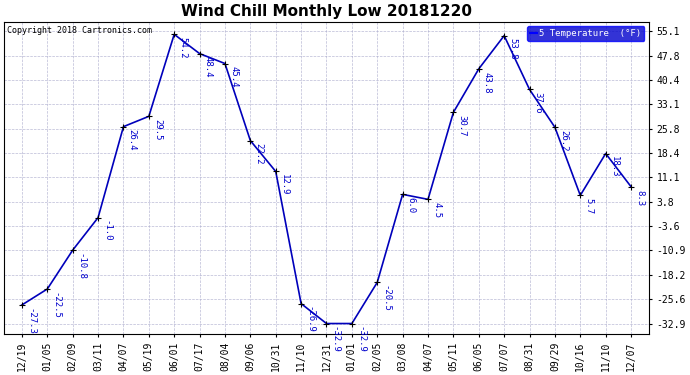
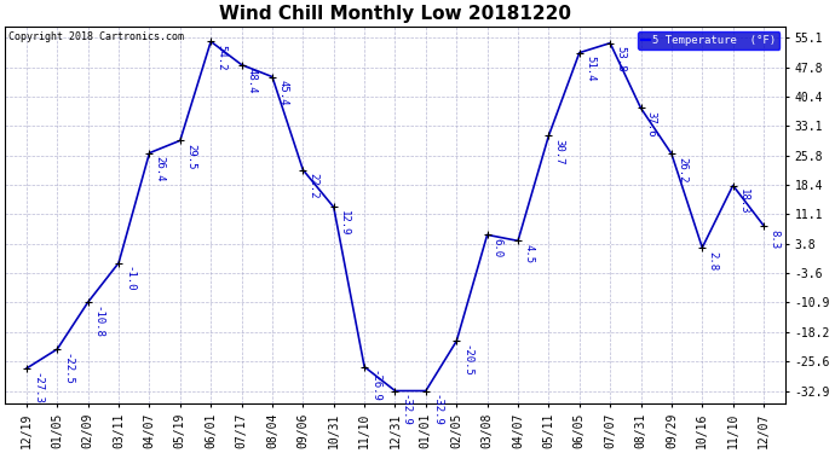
06/05: 43.8 -> 51.4
10/16: 5.7 -> 2.8
